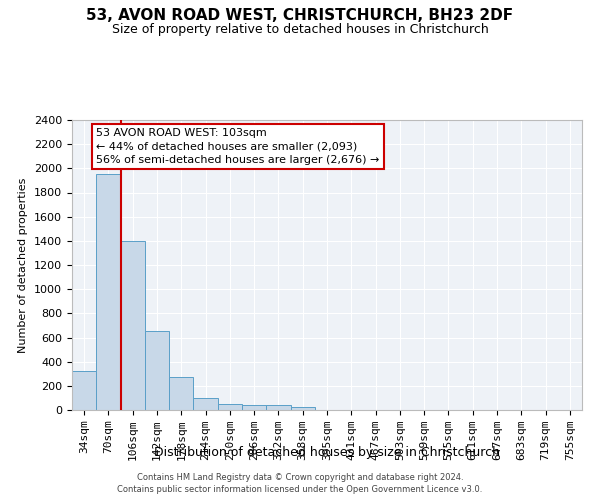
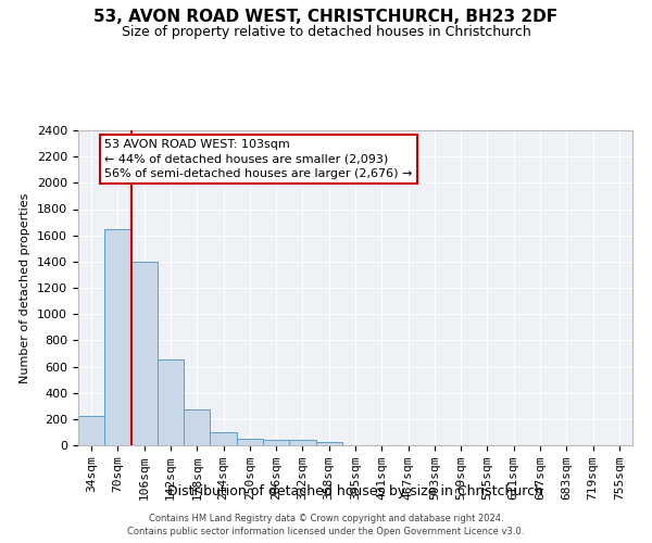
34sqm: 320 -> 220
70sqm: 1950 -> 1650
